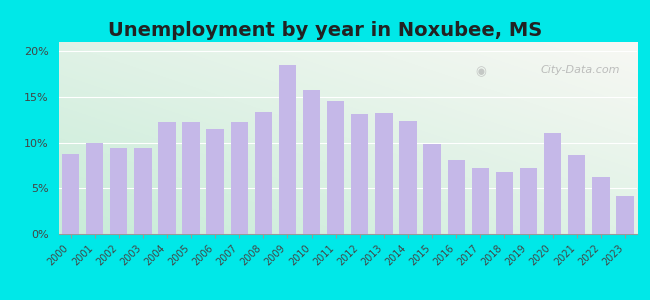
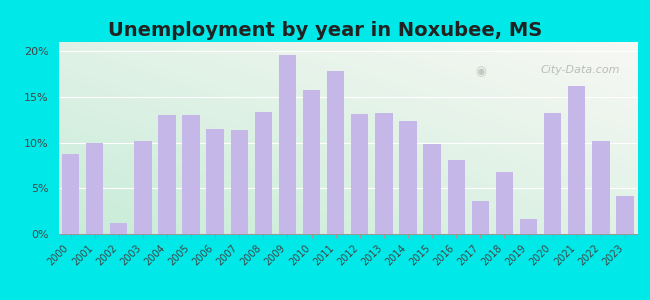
2002: 9.4% -> 1.2%
2003: 9.4% -> 10.2%
2004: 12.2% -> 13.0%
2005: 12.3% -> 13.0%
2007: 12.3% -> 11.4%
2009: 18.5% -> 19.6%
2011: 14.6% -> 17.8%
2017: 7.2% -> 3.6%
2019: 7.2% -> 1.6%
2020: 11.1% -> 13.2%
2021: 8.6% -> 16.2%
2022: 6.2% -> 10.2%
